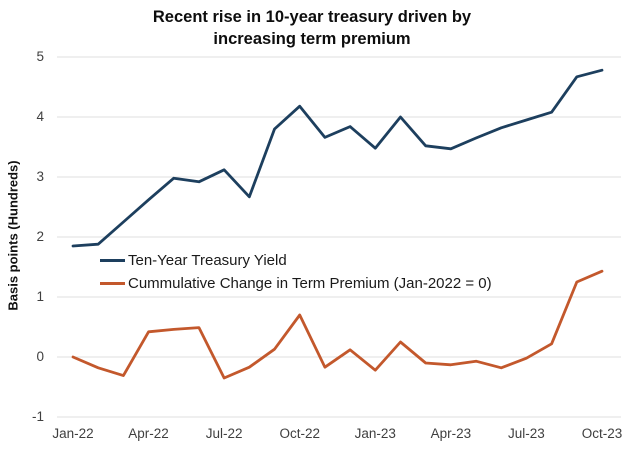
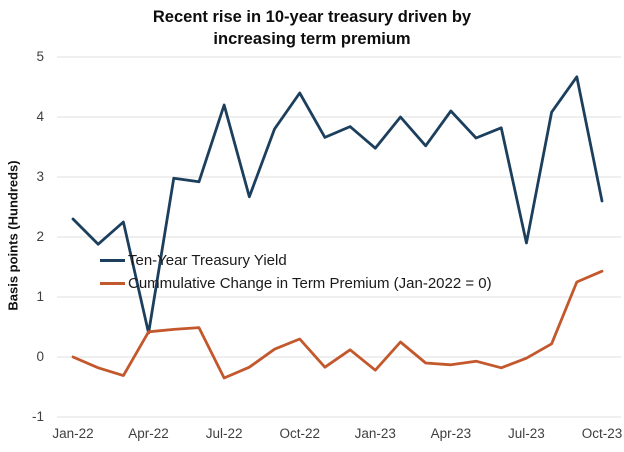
Ten-Year Treasury Yield/Jan-22: 1.9 -> 2.3
Ten-Year Treasury Yield/Apr-22: 2.6 -> 0.4
Ten-Year Treasury Yield/Jul-22: 3.1 -> 4.2
Ten-Year Treasury Yield/Oct-22: 4.2 -> 4.4
Cummulative Change in Term Premium (Jan-2022 = 0)/Oct-22: 0.7 -> 0.3
Ten-Year Treasury Yield/Apr-23: 3.5 -> 4.1
Ten-Year Treasury Yield/Jul-23: 4.0 -> 1.9
Ten-Year Treasury Yield/Oct-23: 4.8 -> 2.6
